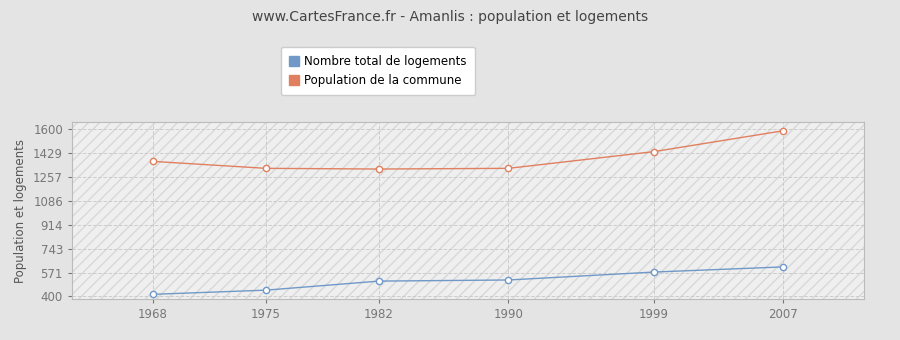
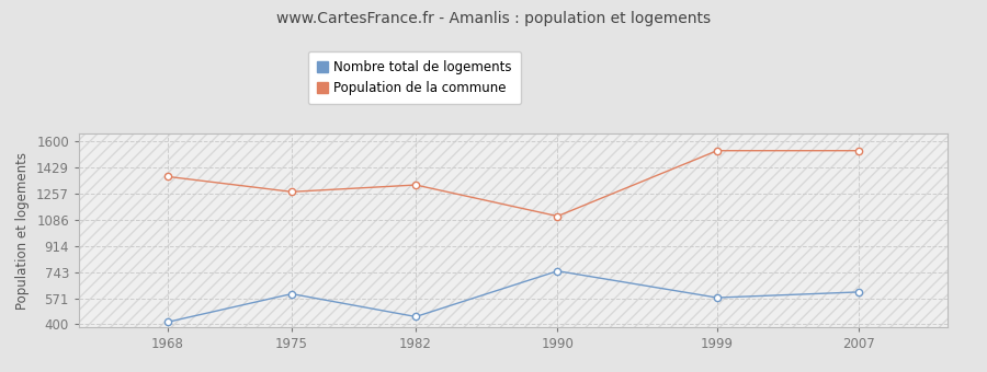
Nombre total de logements/1975: 440 -> 600
Population de la commune/1975: 1320 -> 1270
Nombre total de logements/1982: 510 -> 450
Nombre total de logements/1990: 520 -> 750
Population de la commune/1990: 1320 -> 1110
Population de la commune/1999: 1440 -> 1540
Population de la commune/2007: 1590 -> 1540
